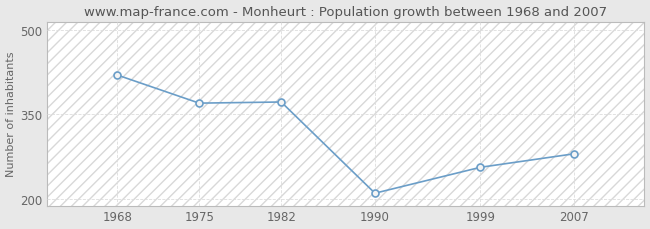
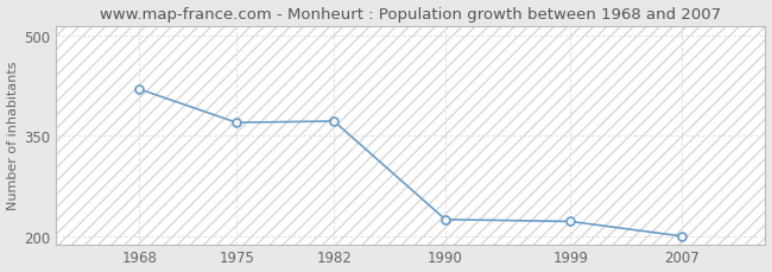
1990: 210 -> 225
1999: 256 -> 222
2007: 280 -> 200
